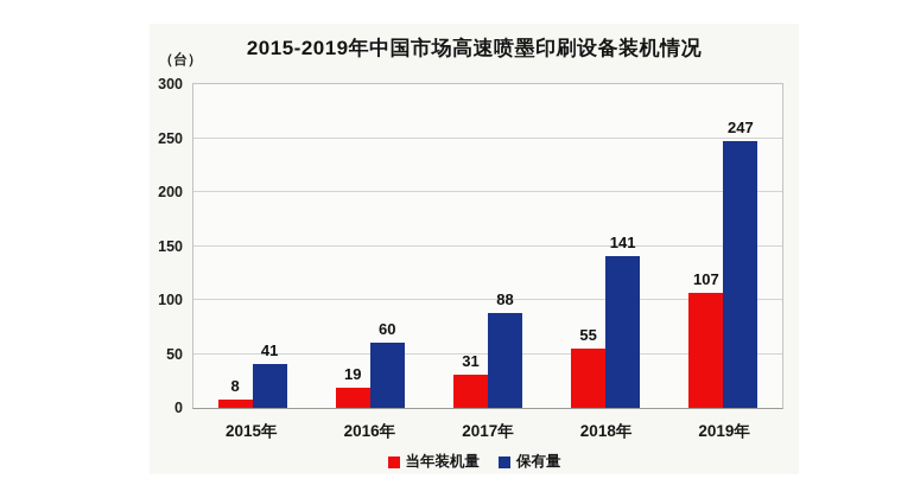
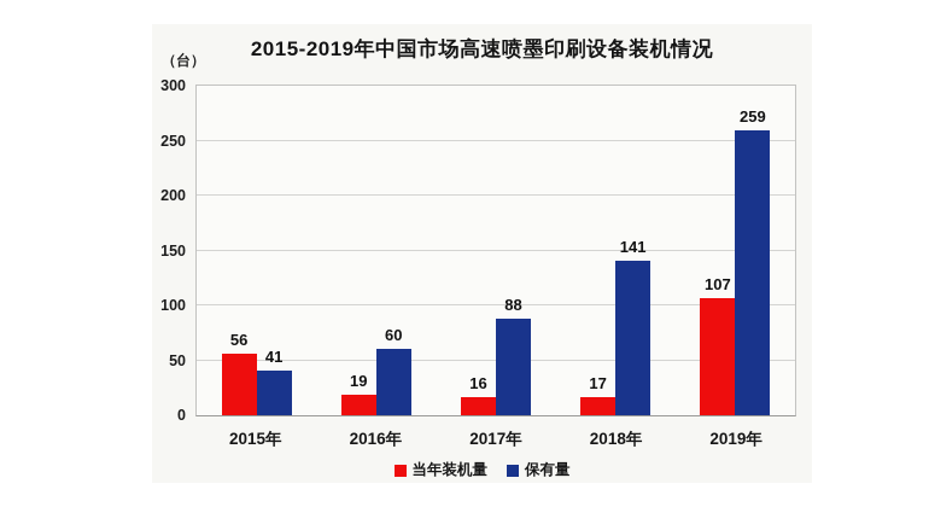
当年装机量/2015年: 8 -> 56
当年装机量/2017年: 31 -> 16
当年装机量/2018年: 55 -> 17
保有量/2019年: 247 -> 259
